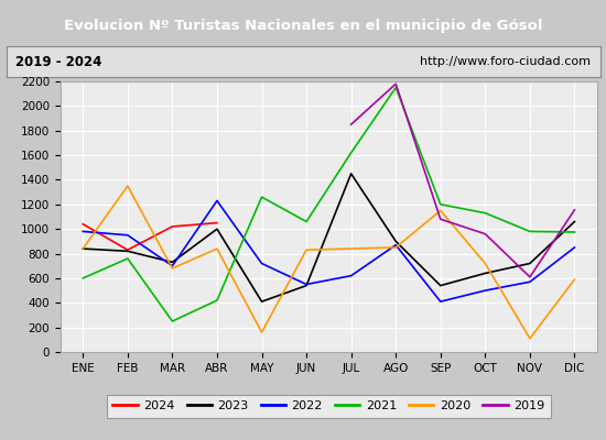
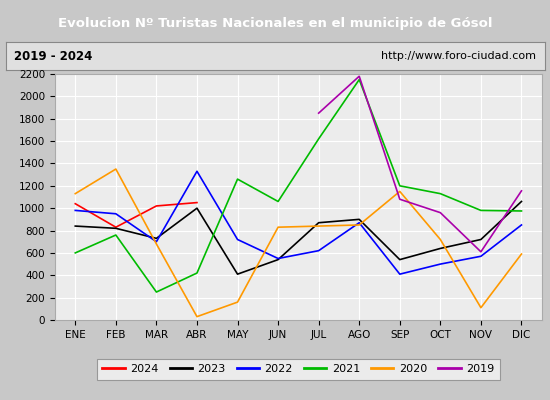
2020/ENE: 840 -> 1130
2022/ABR: 1230 -> 1330
2020/ABR: 840 -> 30
2023/JUL: 1450 -> 870
